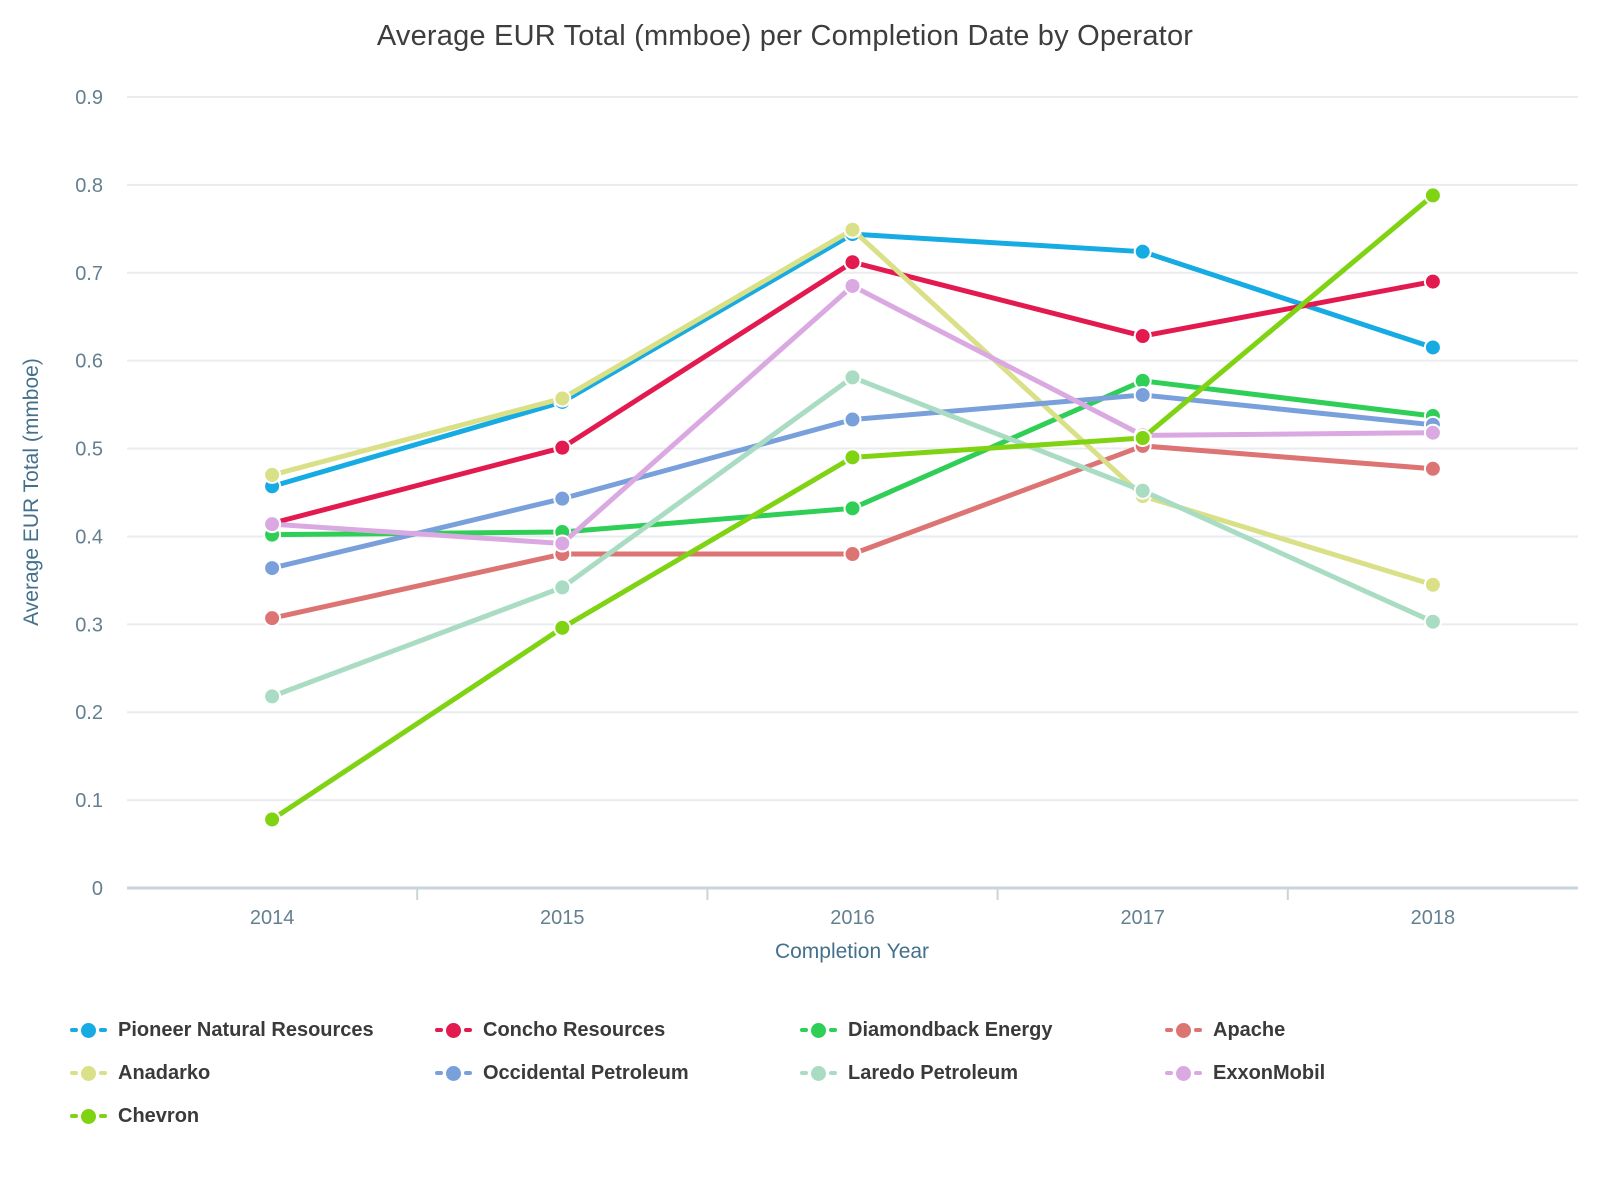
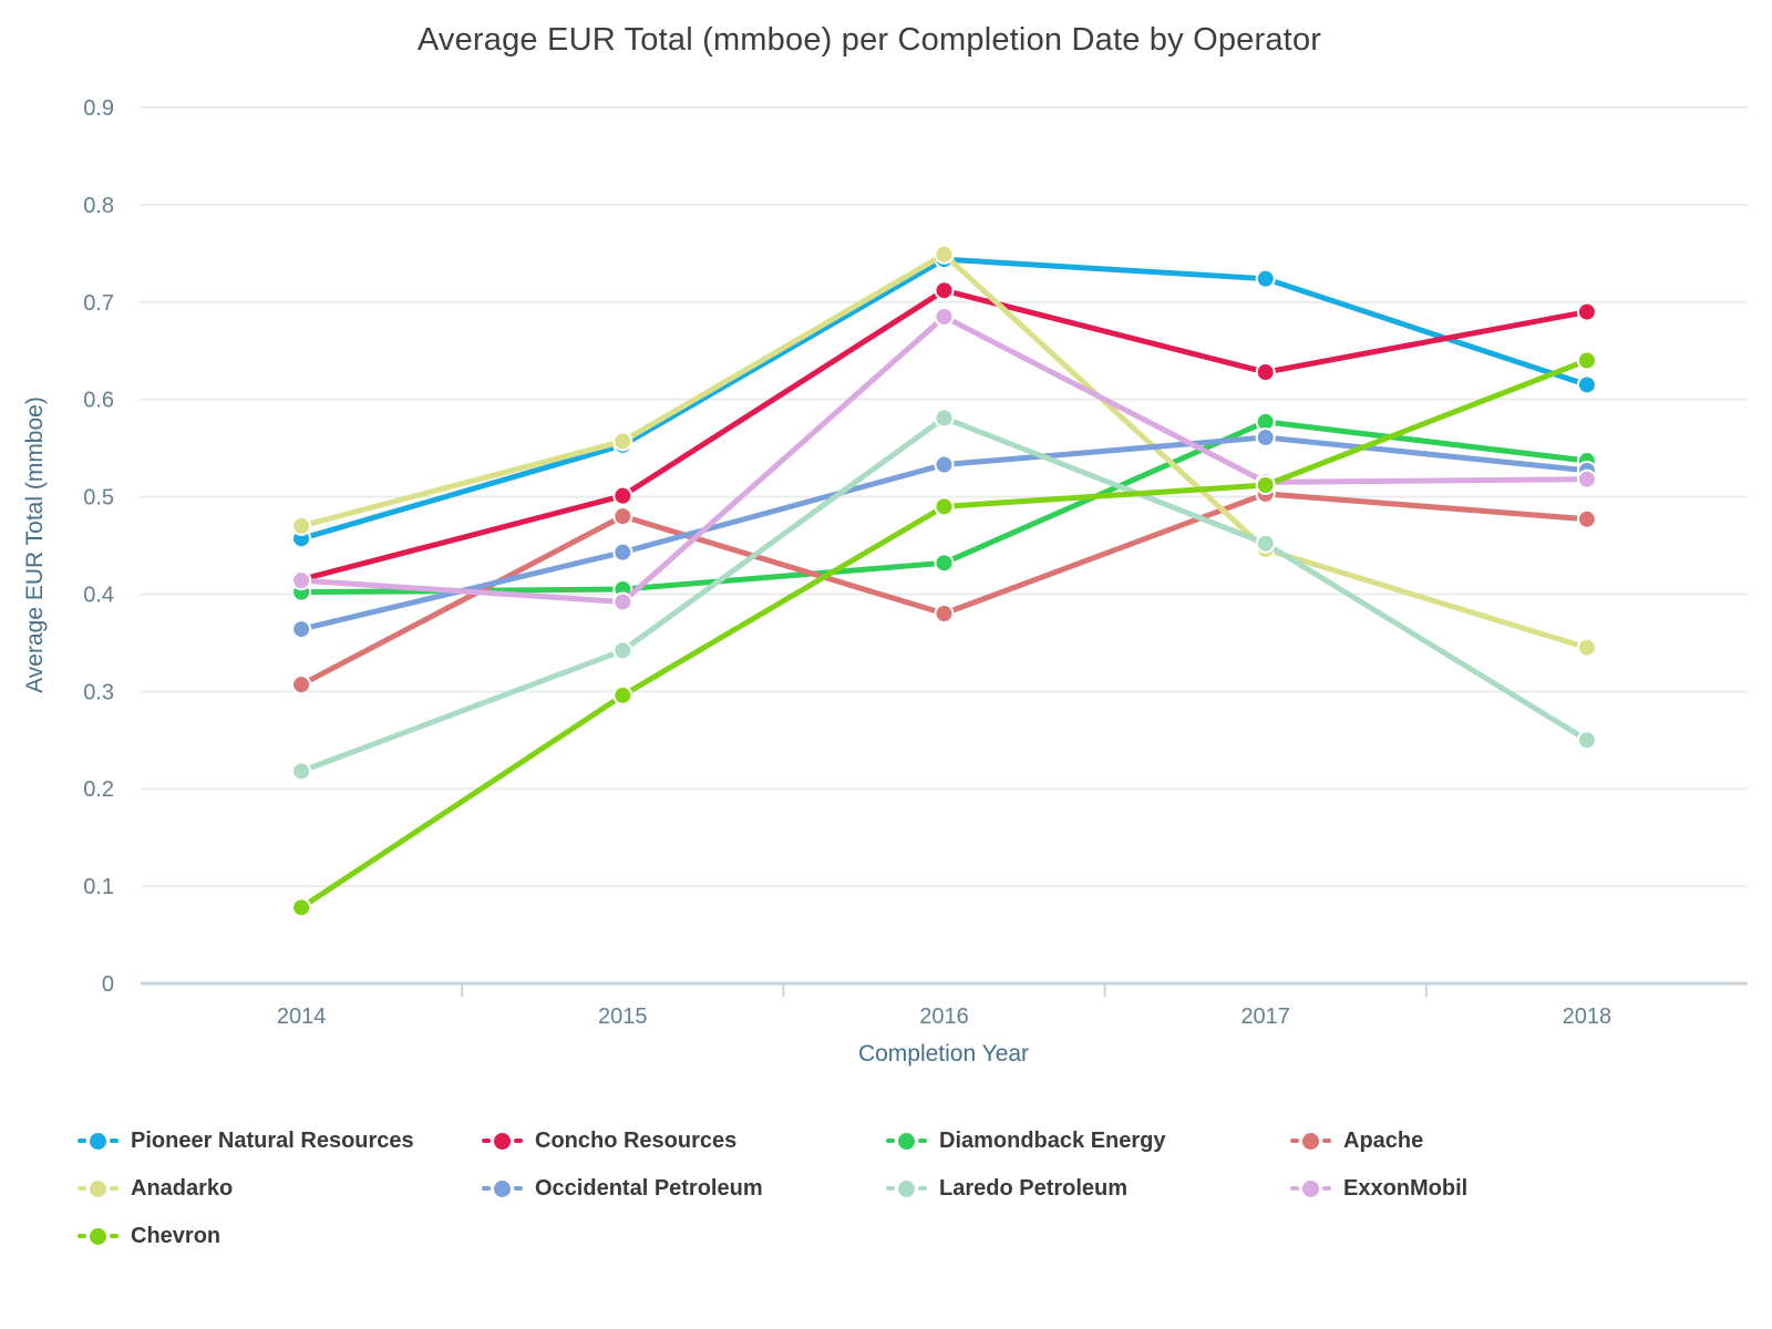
Apache/2015: 0.38 -> 0.48
Laredo Petroleum/2018: 0.30 -> 0.25
Chevron/2018: 0.79 -> 0.64
